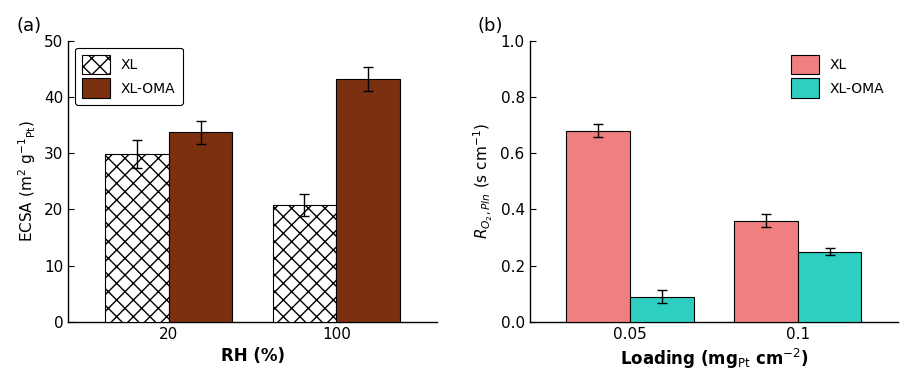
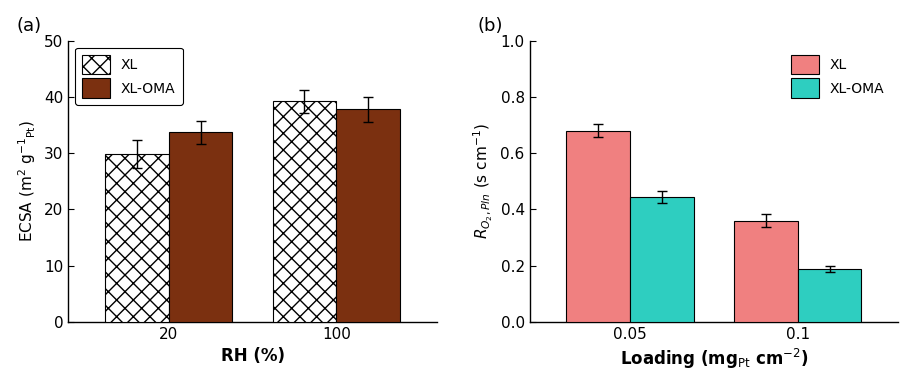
XL/100: 20.8 -> 39.2
XL-OMA/100: 43.2 -> 37.8
XL-OMA/0.05: 0.090 -> 0.445
XL-OMA/0.1: 0.250 -> 0.188
